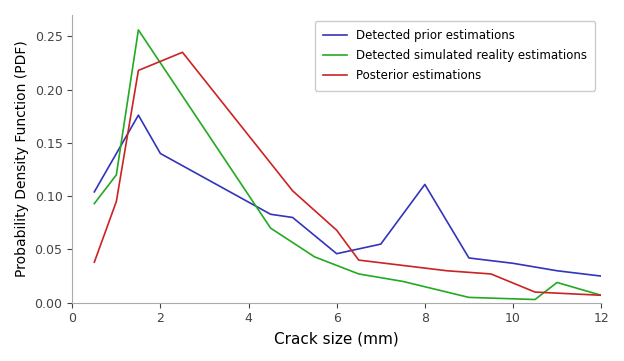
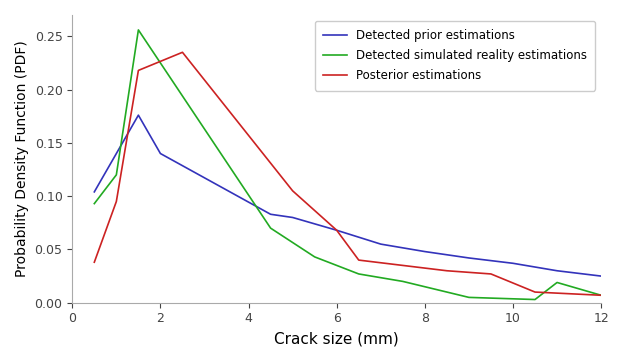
Detected prior estimations/6: 0.046 -> 0.068
Detected prior estimations/8: 0.111 -> 0.048
